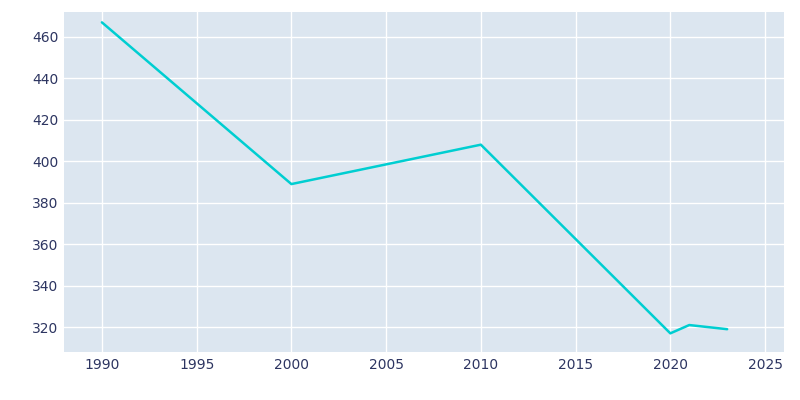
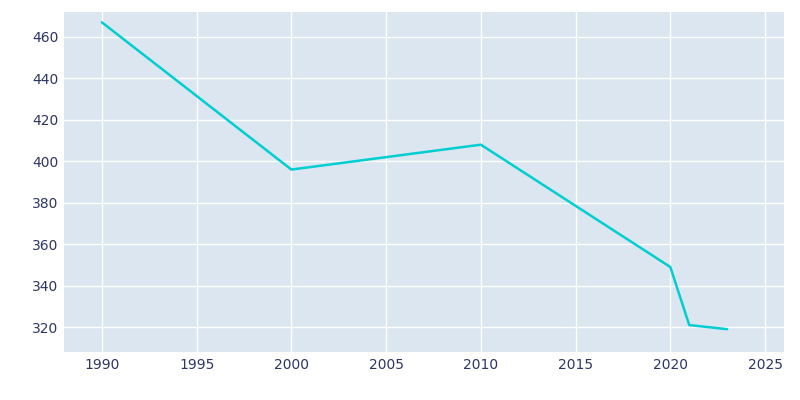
2000: 389 -> 396
2020: 317 -> 349
